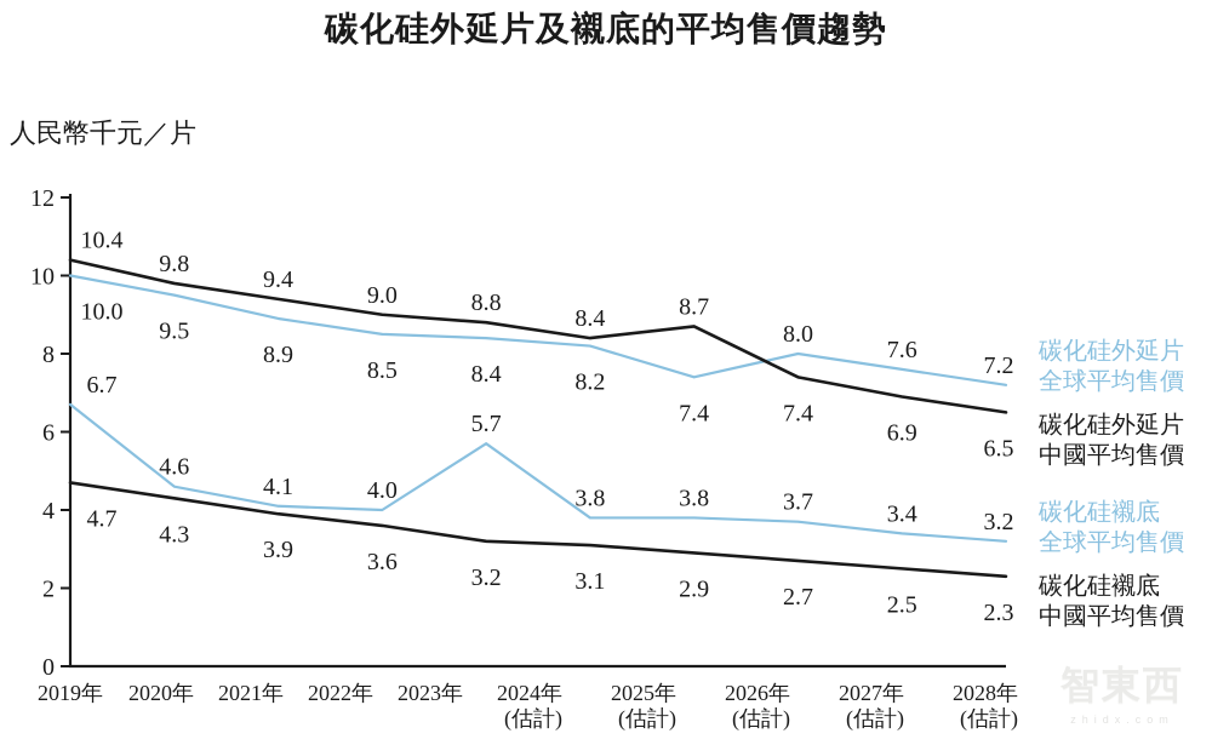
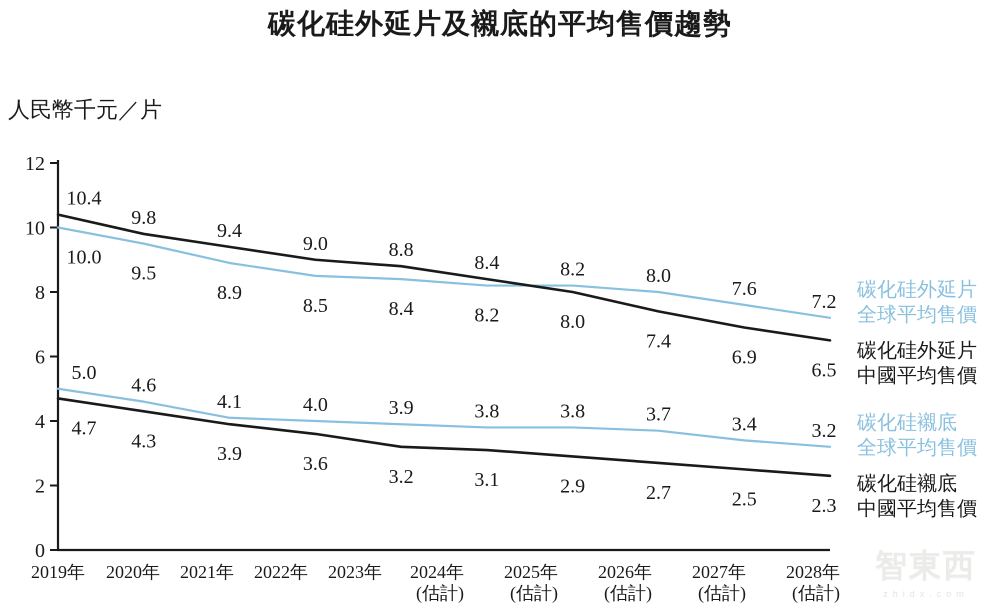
碳化硅襯底全球平均售價/2019年: 6.7 -> 5.0
碳化硅襯底全球平均售價/2023年: 5.7 -> 3.9
碳化硅外延片全球平均售價/2025年: 7.4 -> 8.2
碳化硅外延片中國平均售價/2025年: 8.7 -> 8.0
